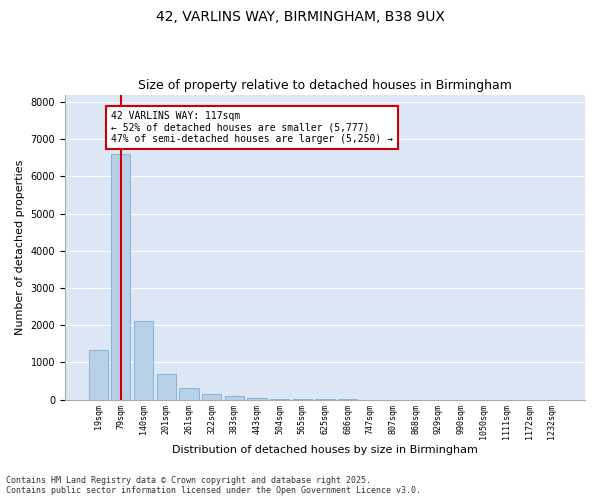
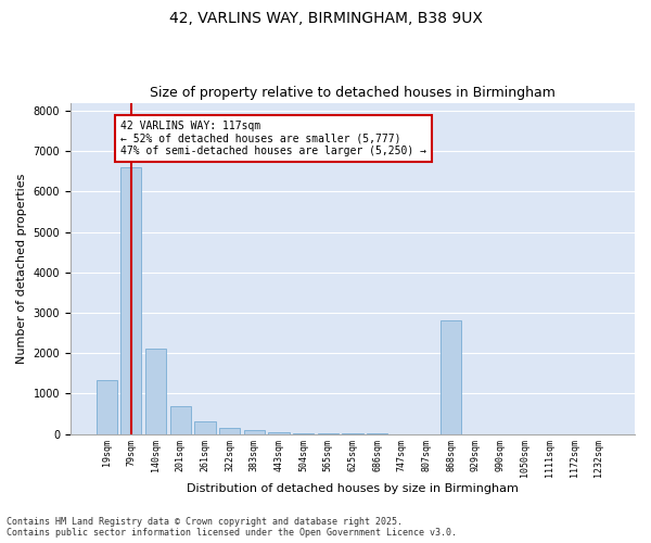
868sqm: 0 -> 2800
